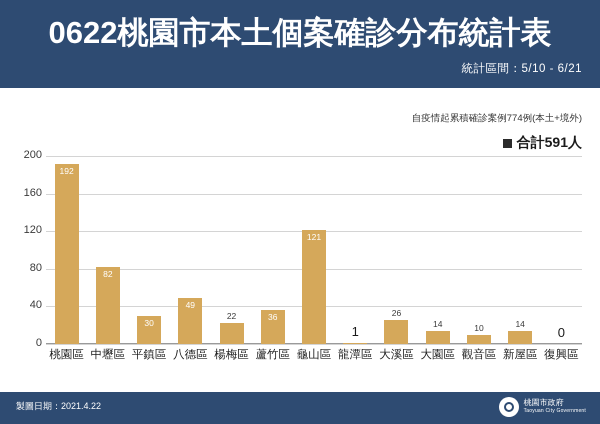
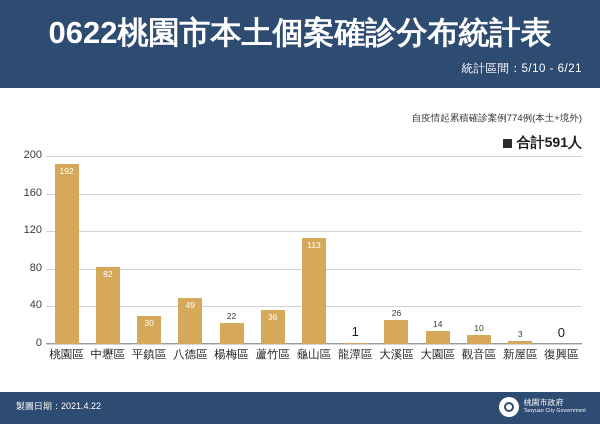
龜山區: 121 -> 113
新屋區: 14 -> 3
